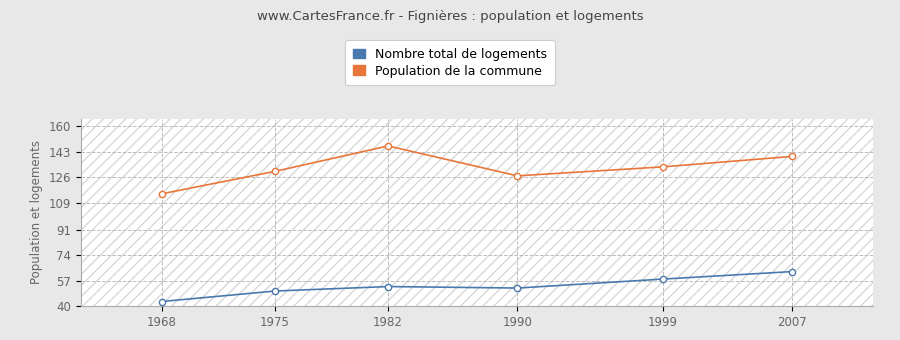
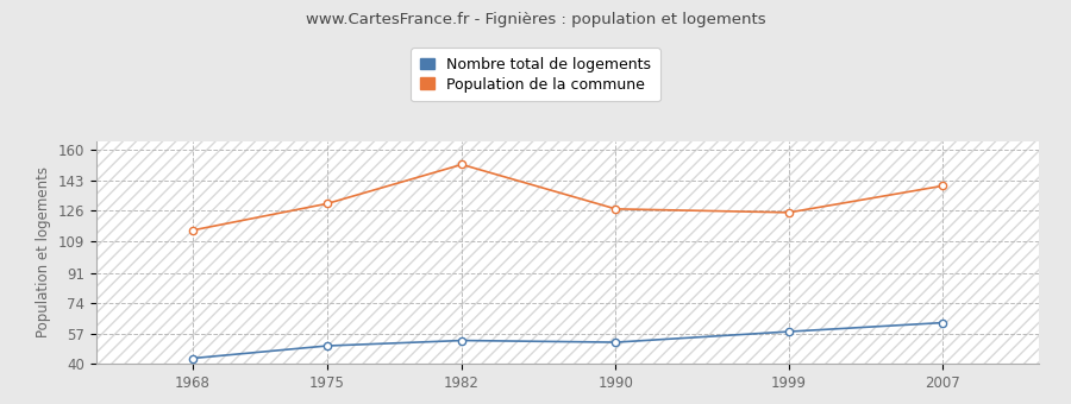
Population de la commune/1982: 147 -> 152
Population de la commune/1999: 133 -> 125
